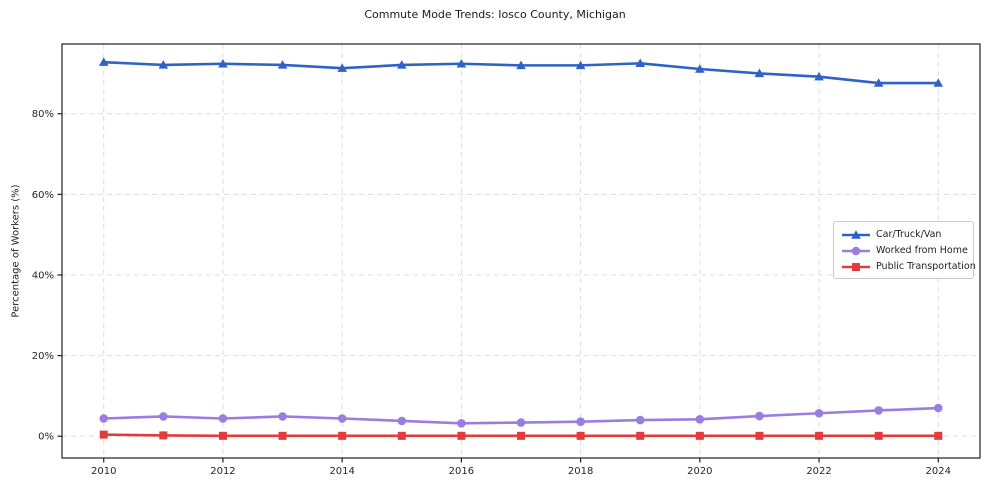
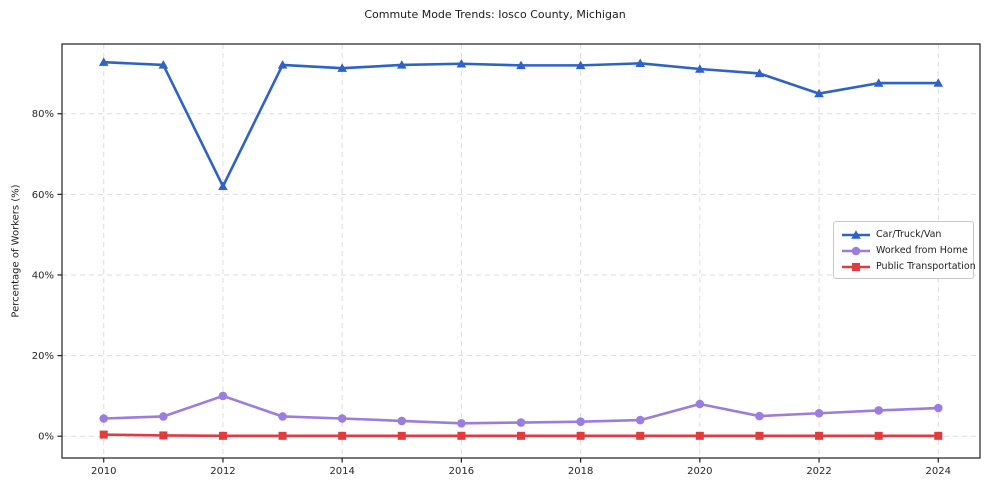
Car/Truck/Van/2012: 92% -> 62%
Worked from Home/2012: 4% -> 10%
Worked from Home/2020: 4% -> 8%
Car/Truck/Van/2022: 89% -> 85%
